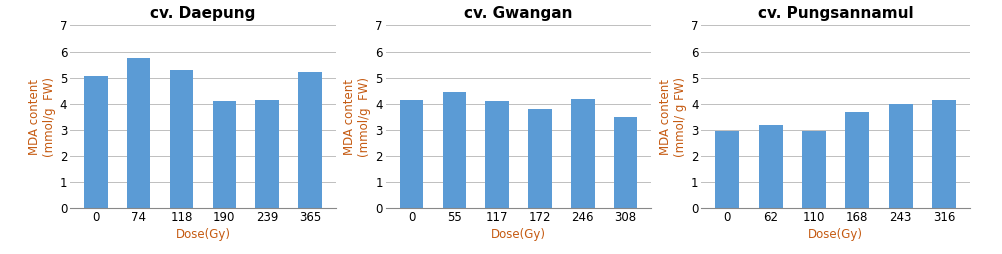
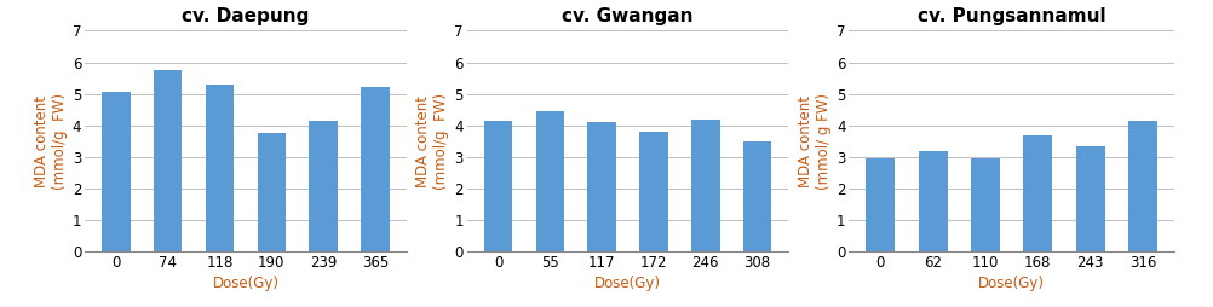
cv. Daepung/190: 4.12 -> 3.75
cv. Pungsannamul/243: 4.00 -> 3.35
